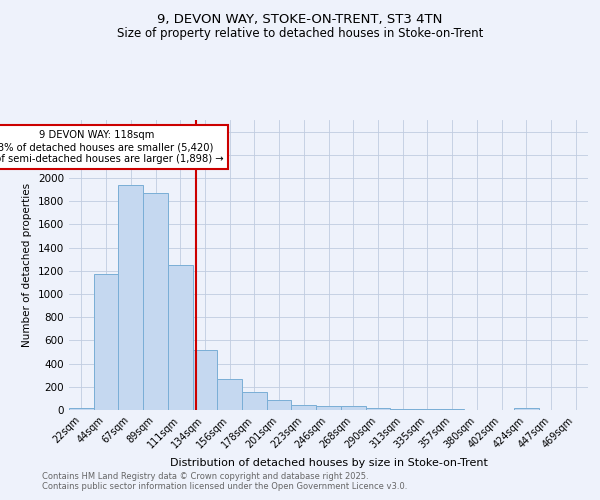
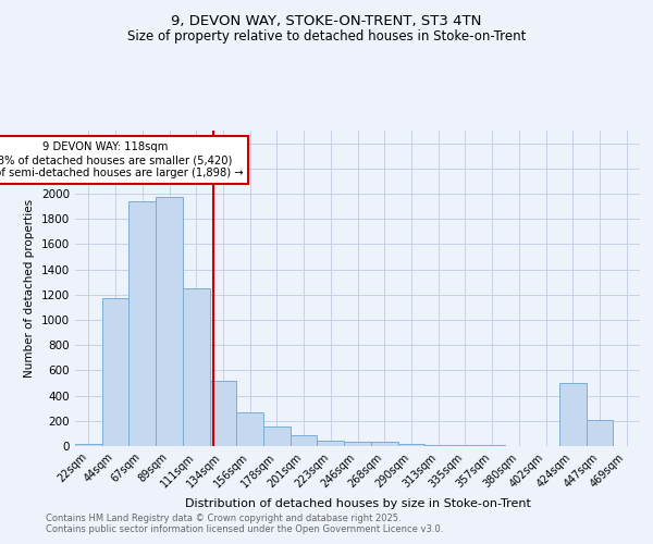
89sqm: 1870 -> 1970
424sqm: 20 -> 500
447sqm: 0 -> 210
